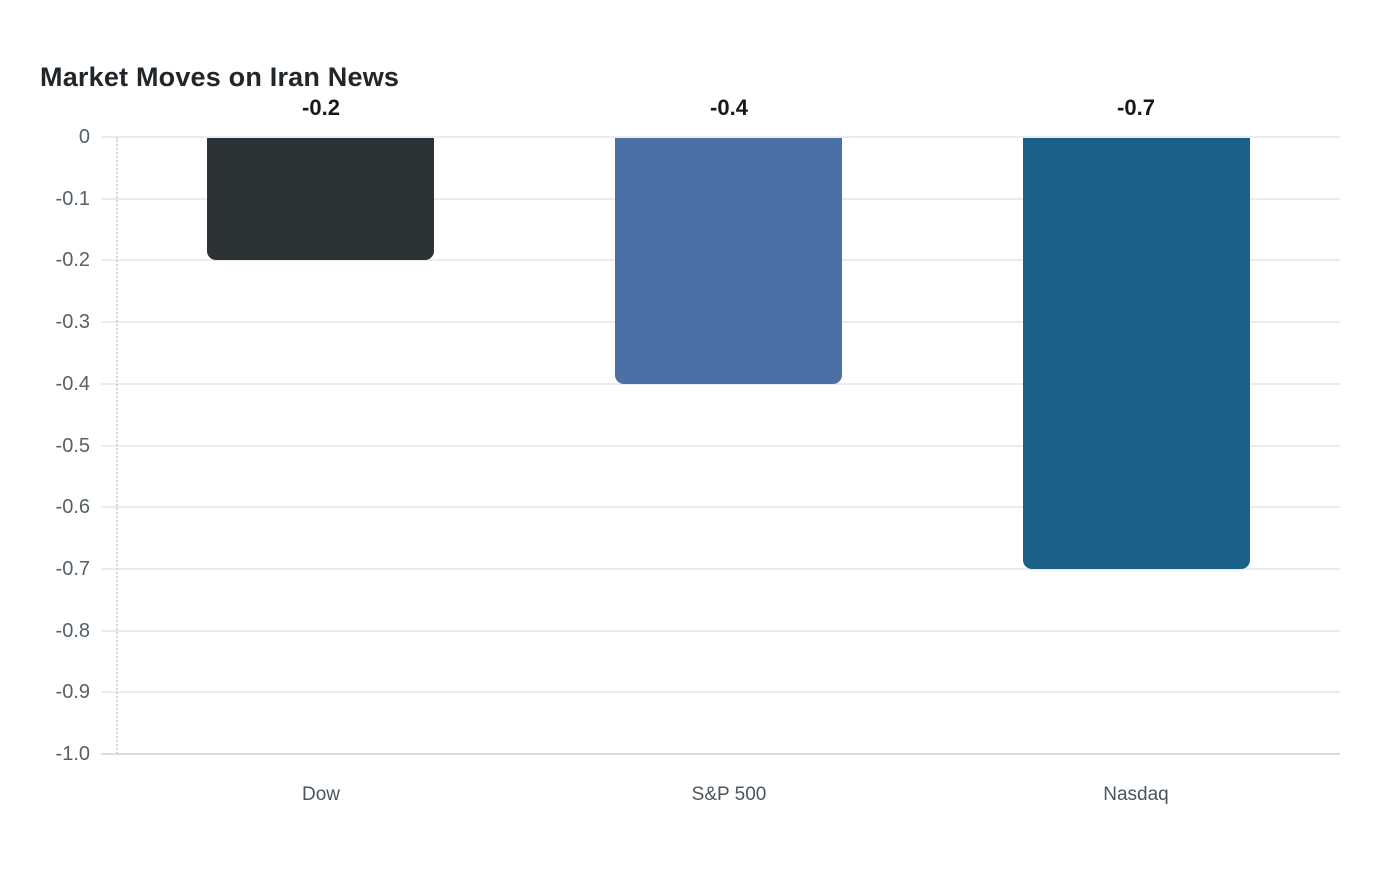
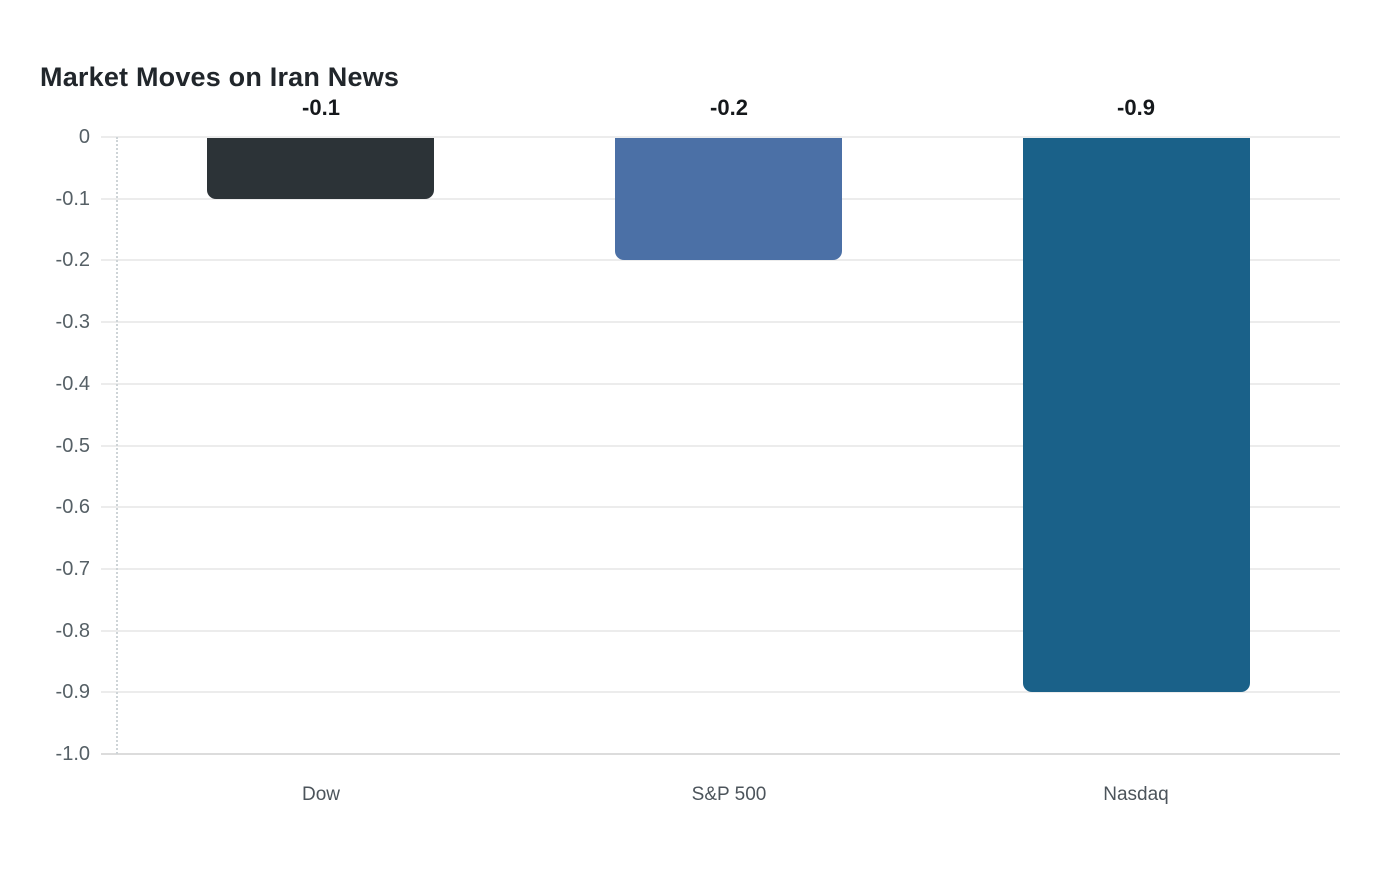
Dow: -0.2 -> -0.1
S&P 500: -0.4 -> -0.2
Nasdaq: -0.7 -> -0.9
